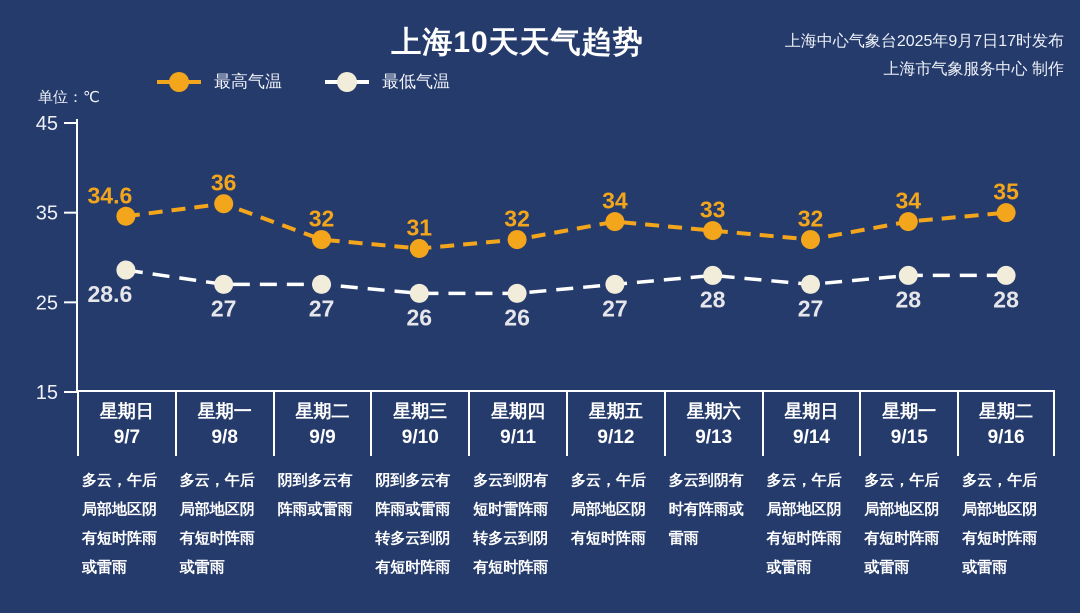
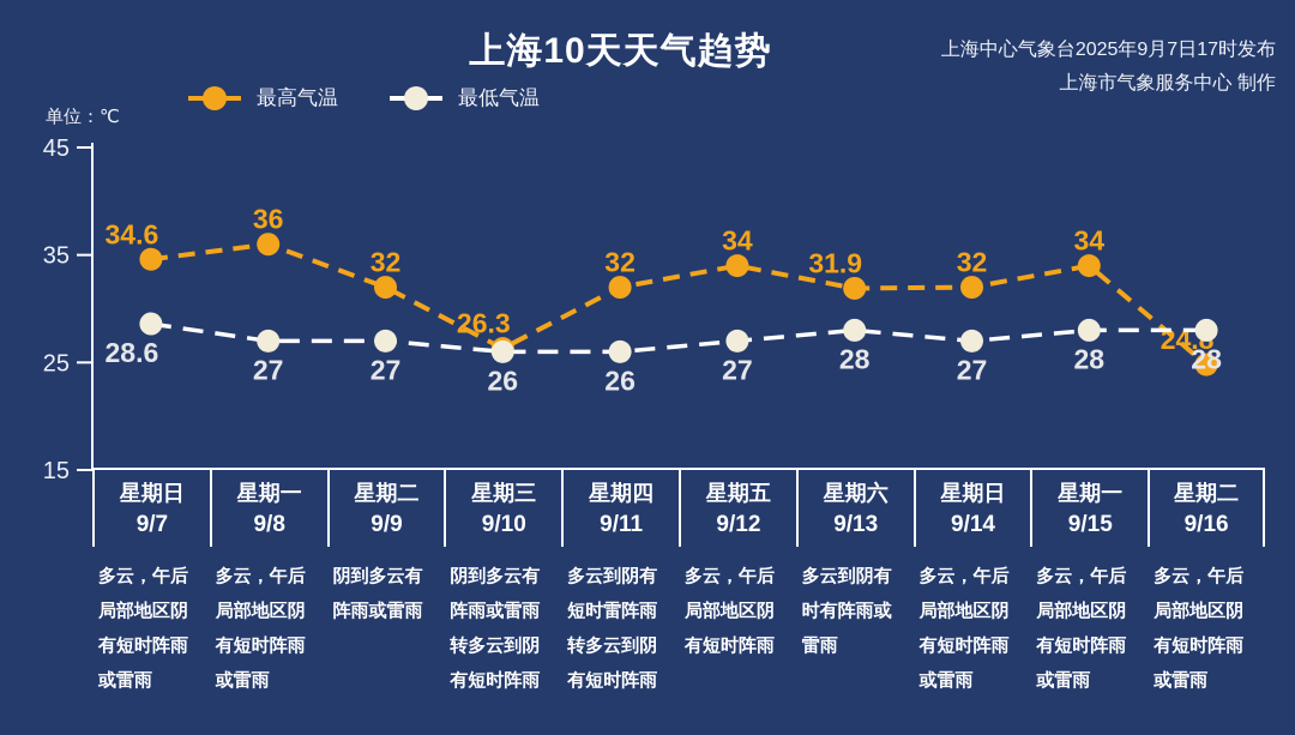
最高气温/9/10: 31 -> 26.3
最高气温/9/13: 33 -> 31.9
最高气温/9/16: 35 -> 24.8
